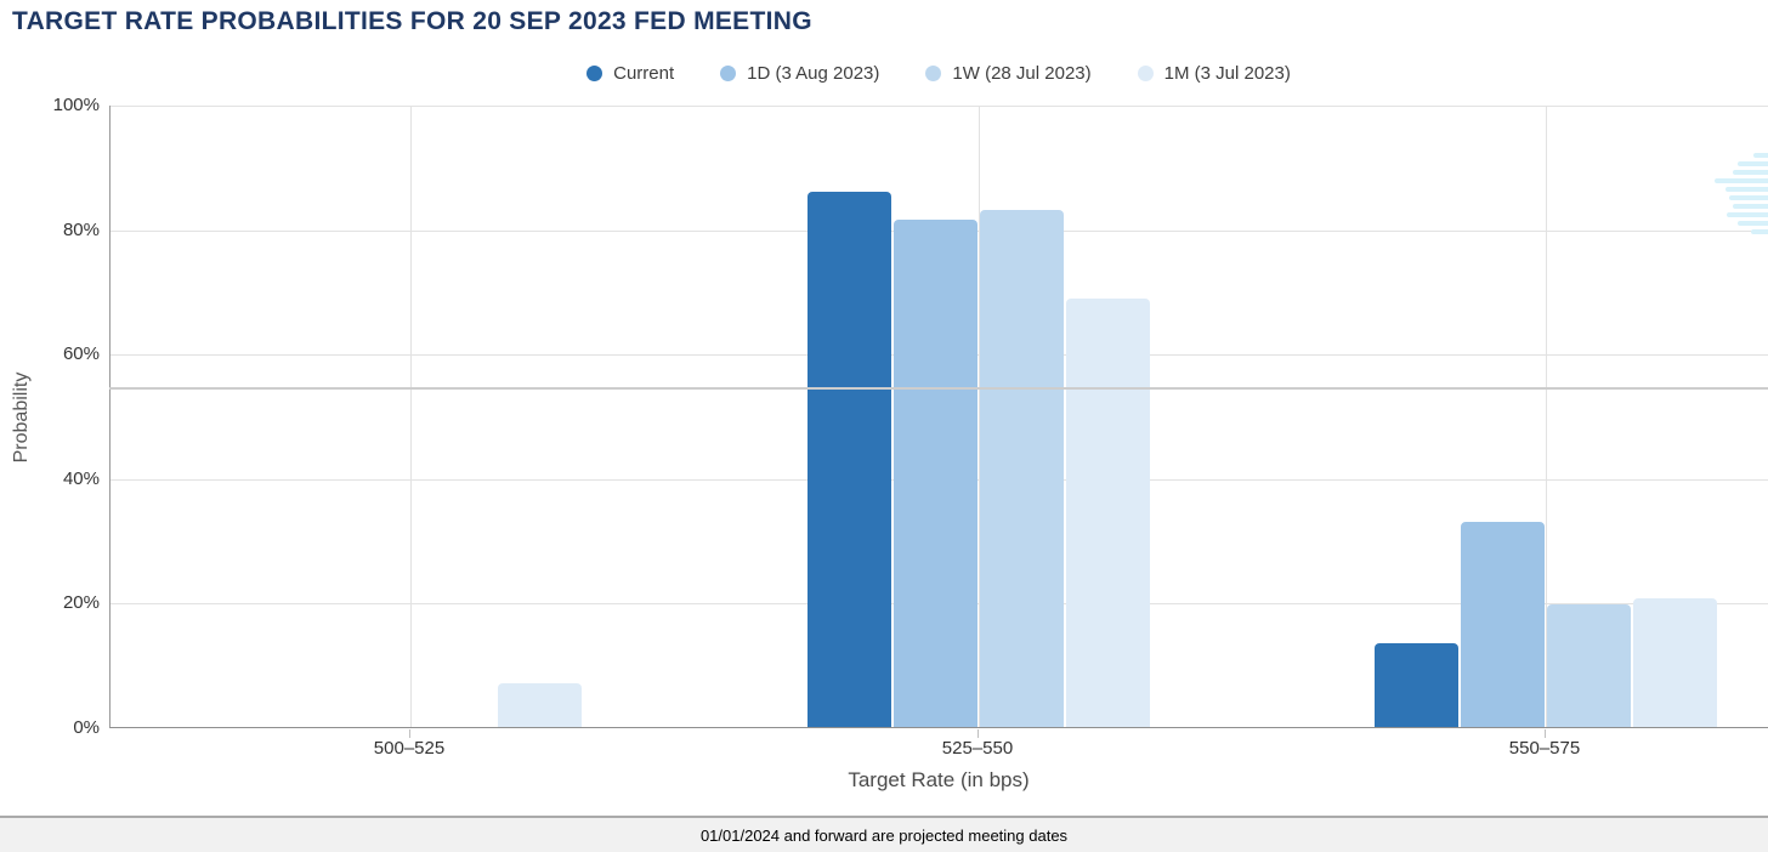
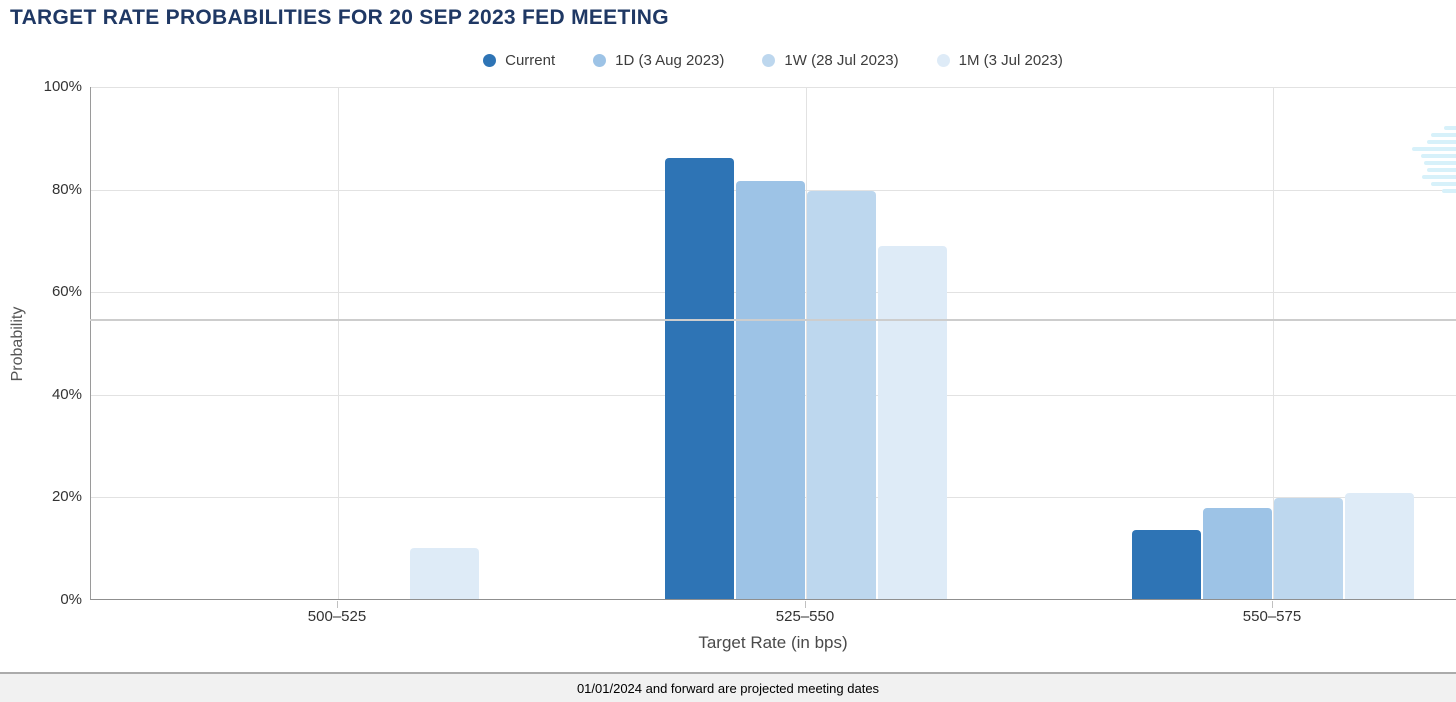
1M (3 Jul 2023)/500–525: 7% -> 10%
1W (28 Jul 2023)/525–550: 83% -> 80%
1D (3 Aug 2023)/550–575: 33% -> 18%
